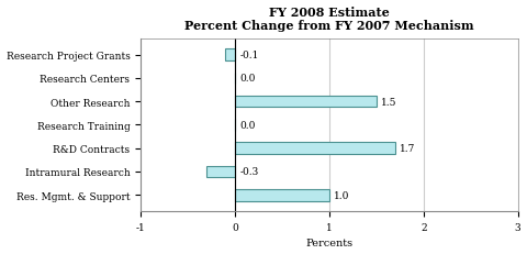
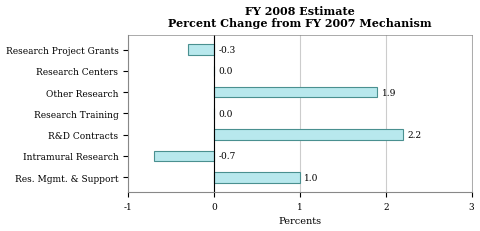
Research Project Grants: -0.1 -> -0.3
Other Research: 1.5 -> 1.9
R&D Contracts: 1.7 -> 2.2
Intramural Research: -0.3 -> -0.7
